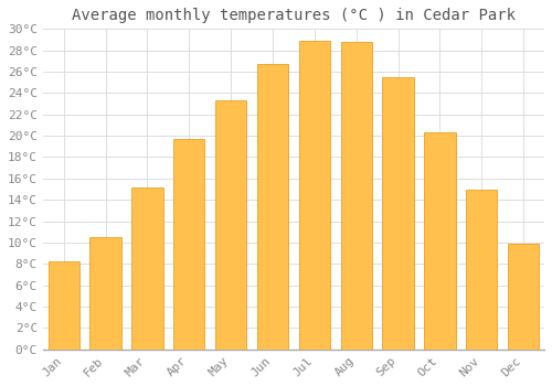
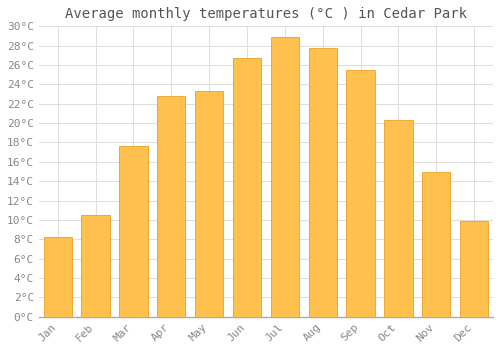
Mar: 15.2°C -> 17.6°C
Apr: 19.7°C -> 22.8°C
Aug: 28.8°C -> 27.8°C
